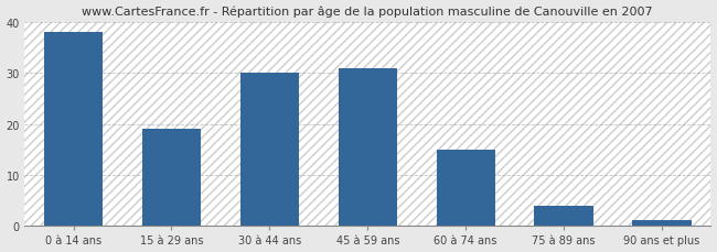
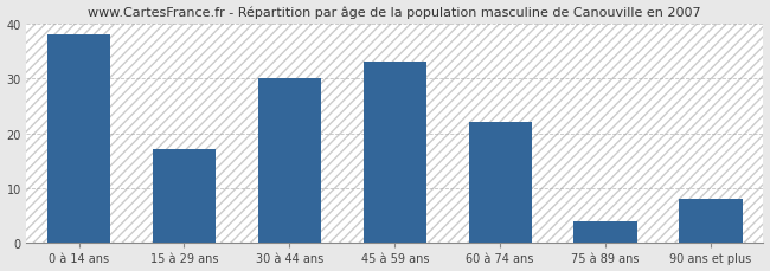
15 à 29 ans: 19 -> 17
45 à 59 ans: 31 -> 33
60 à 74 ans: 15 -> 22
90 ans et plus: 1 -> 8
